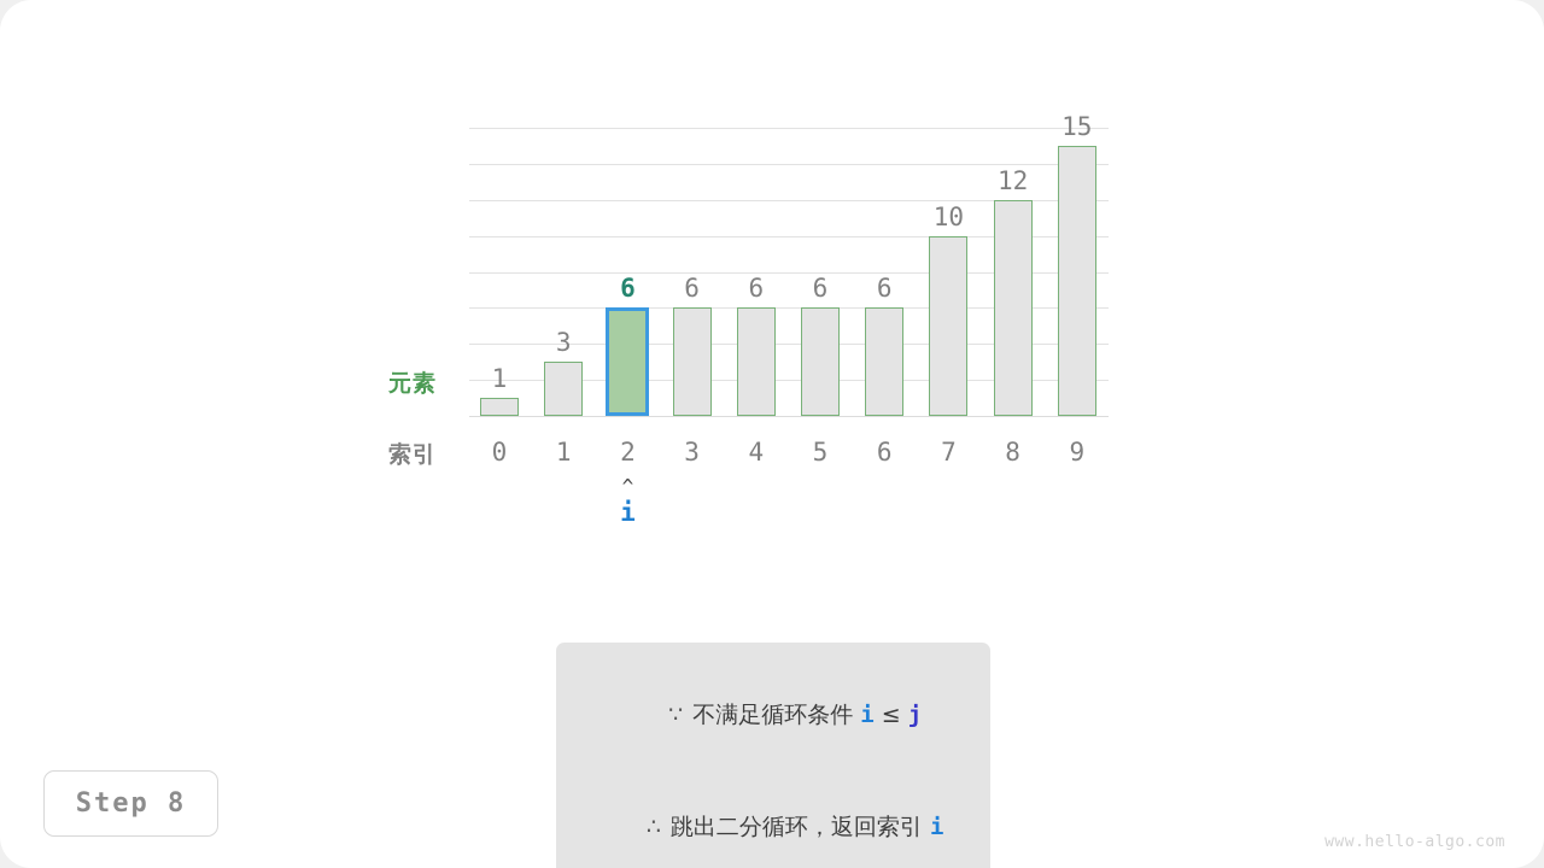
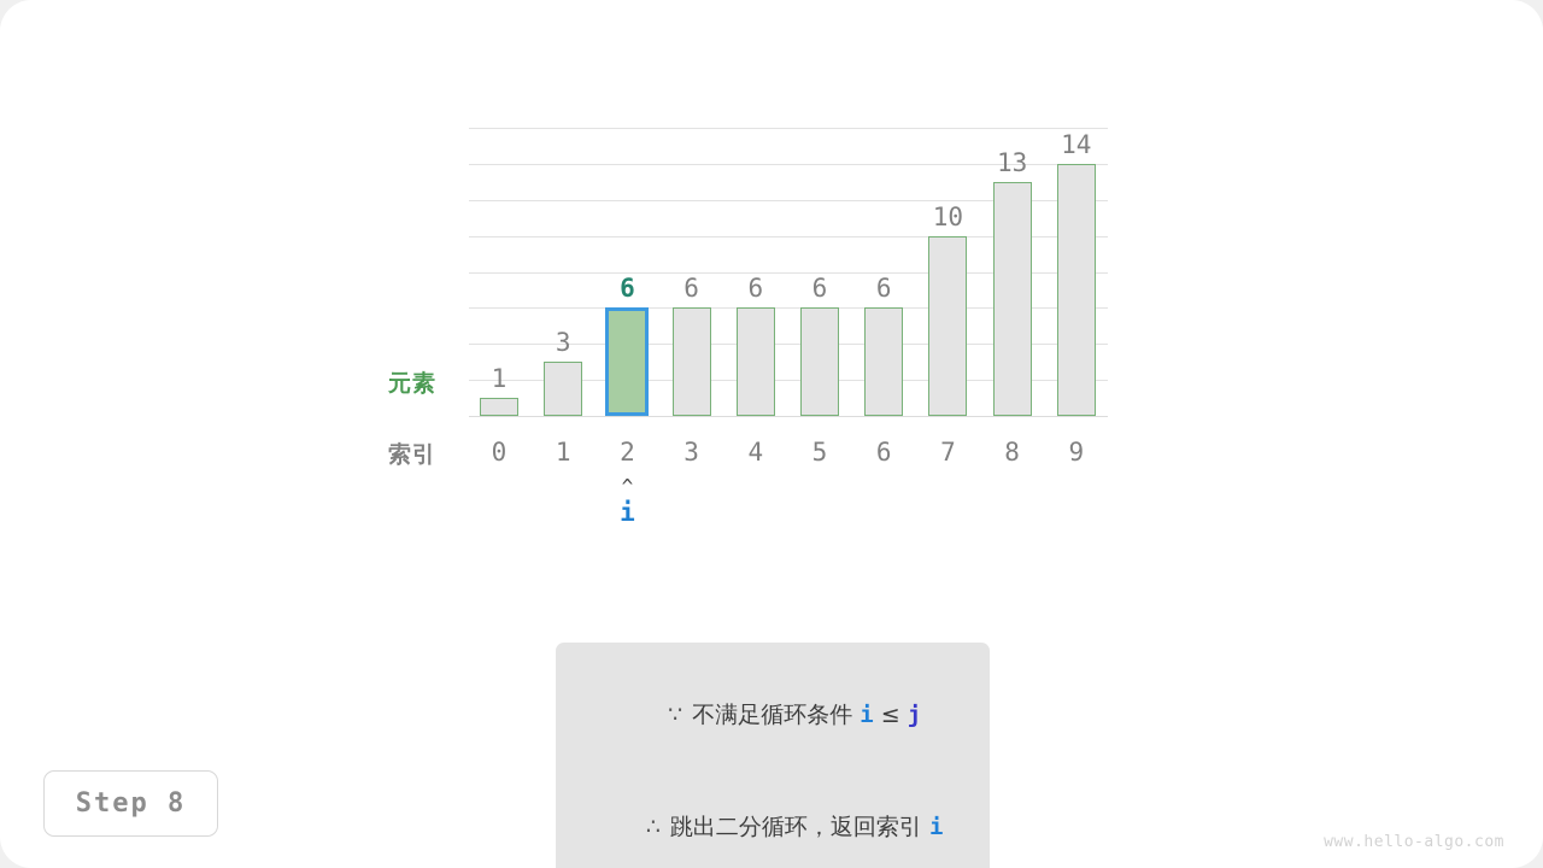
8: 12 -> 13
9: 15 -> 14
